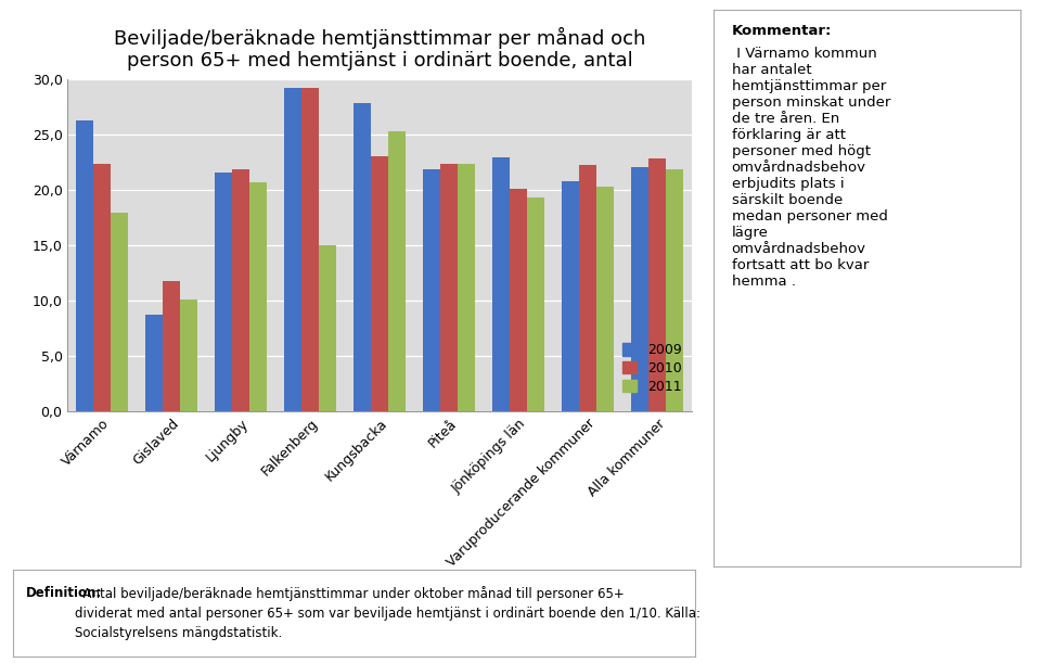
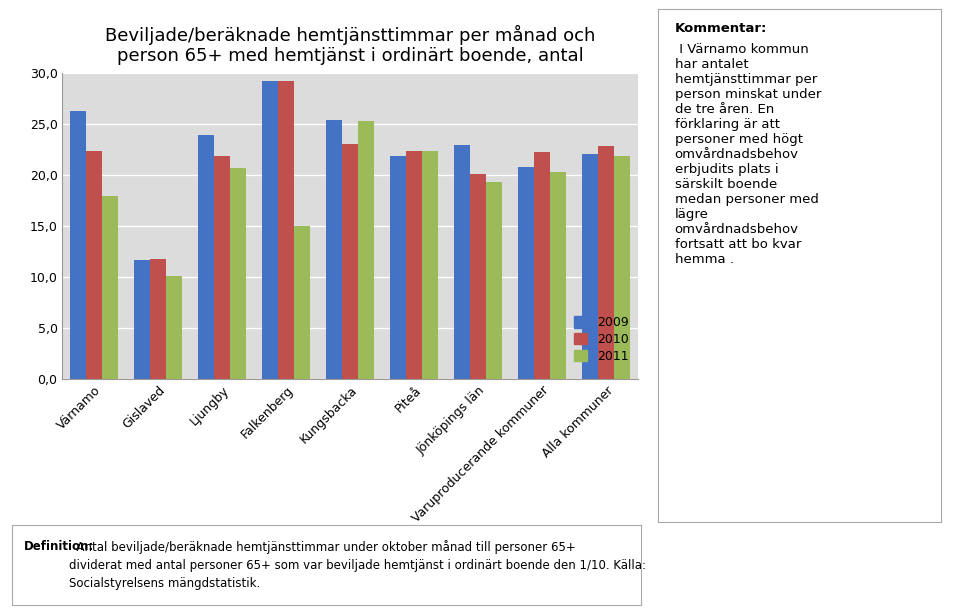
2009/Gislaved: 8,7 -> 11,7
2009/Ljungby: 21,6 -> 23,9
2009/Kungsbacka: 27,9 -> 25,4
